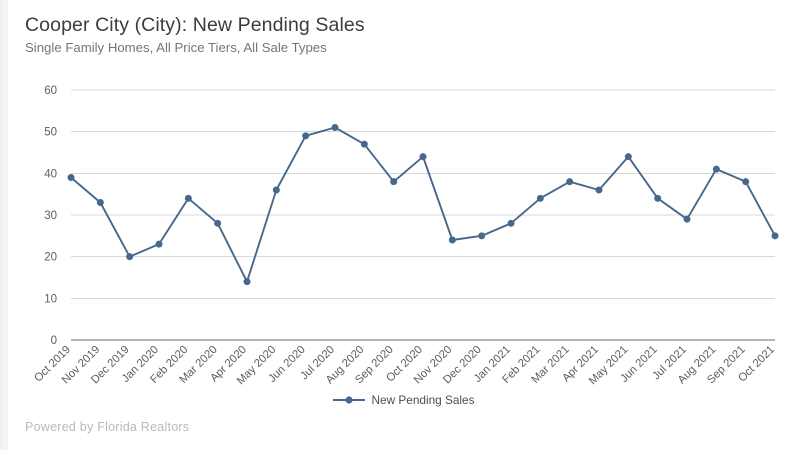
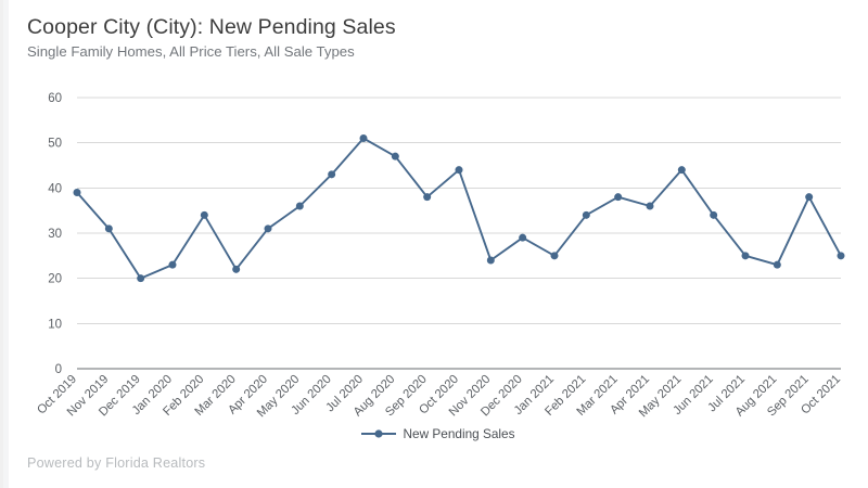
Nov 2019: 33 -> 31
Mar 2020: 28 -> 22
Apr 2020: 14 -> 31
Jun 2020: 49 -> 43
Dec 2020: 25 -> 29
Jan 2021: 28 -> 25
Jul 2021: 29 -> 25
Aug 2021: 41 -> 23
